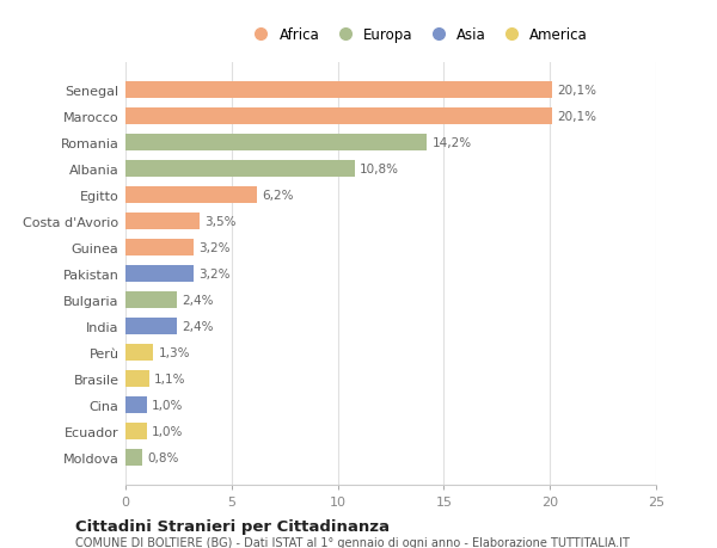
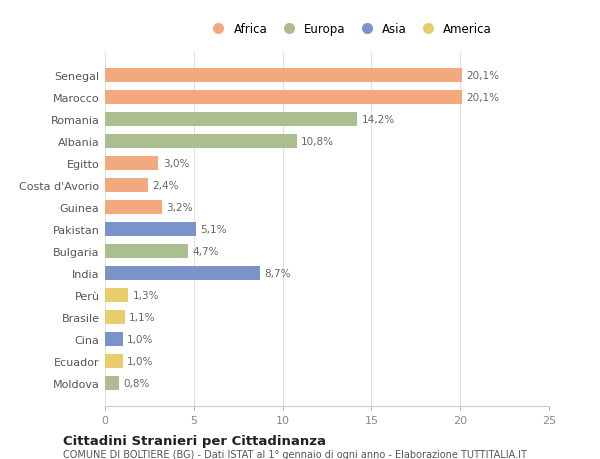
Egitto: 6,2% -> 3,0%
Costa d'Avorio: 3,5% -> 2,4%
Pakistan: 3,2% -> 5,1%
Bulgaria: 2,4% -> 4,7%
India: 2,4% -> 8,7%
